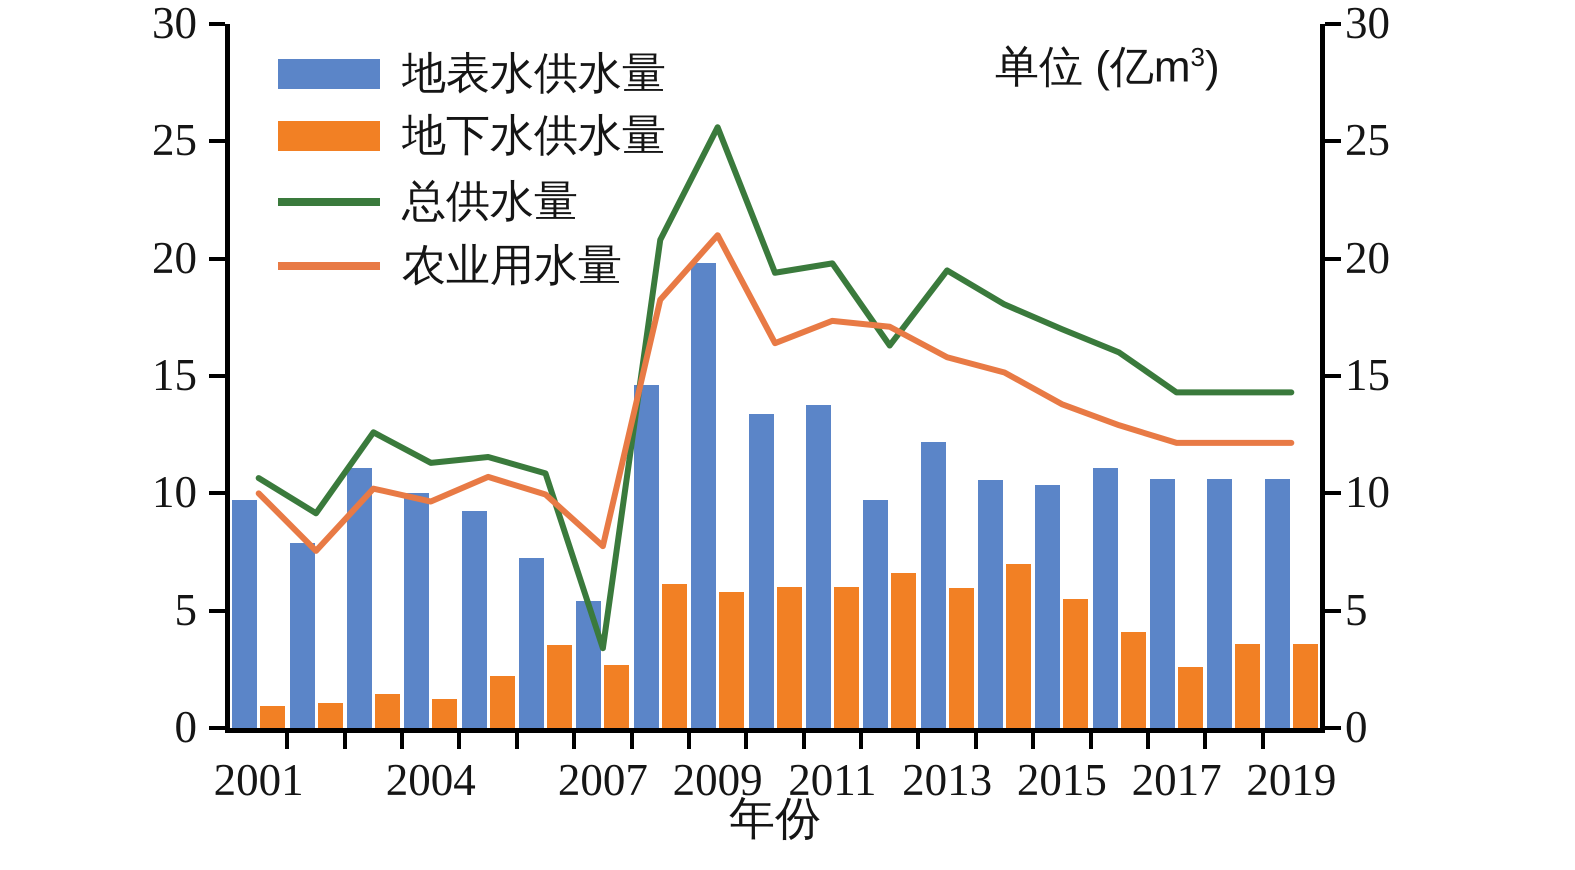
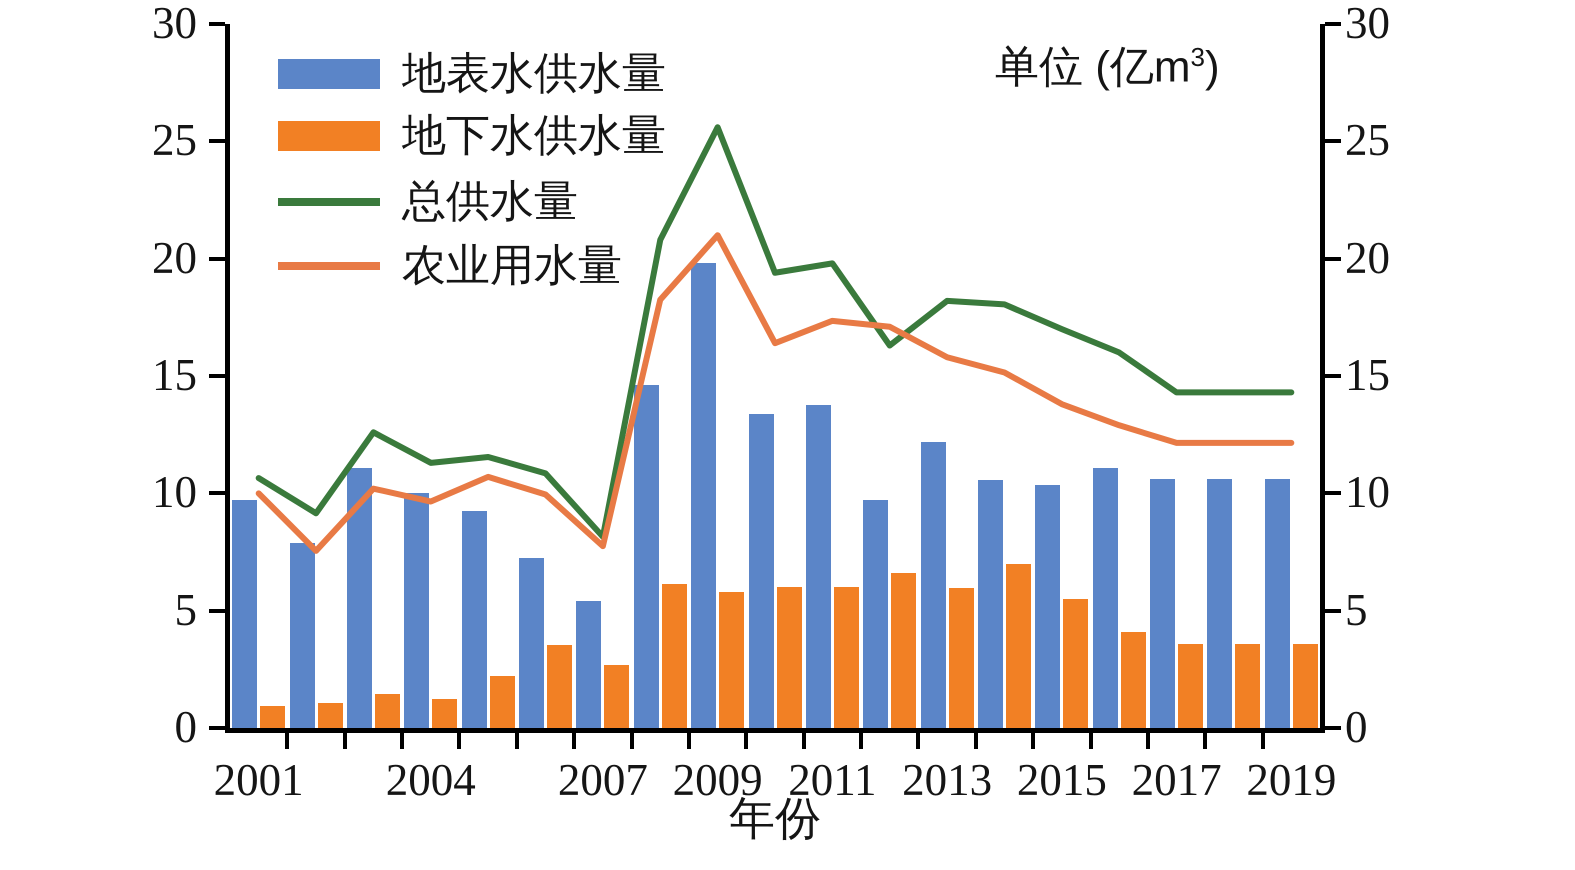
总供水量/2007: 3.4 -> 8.2
总供水量/2013: 19.5 -> 18.2
地下水供水量/2017: 2.6 -> 3.6
